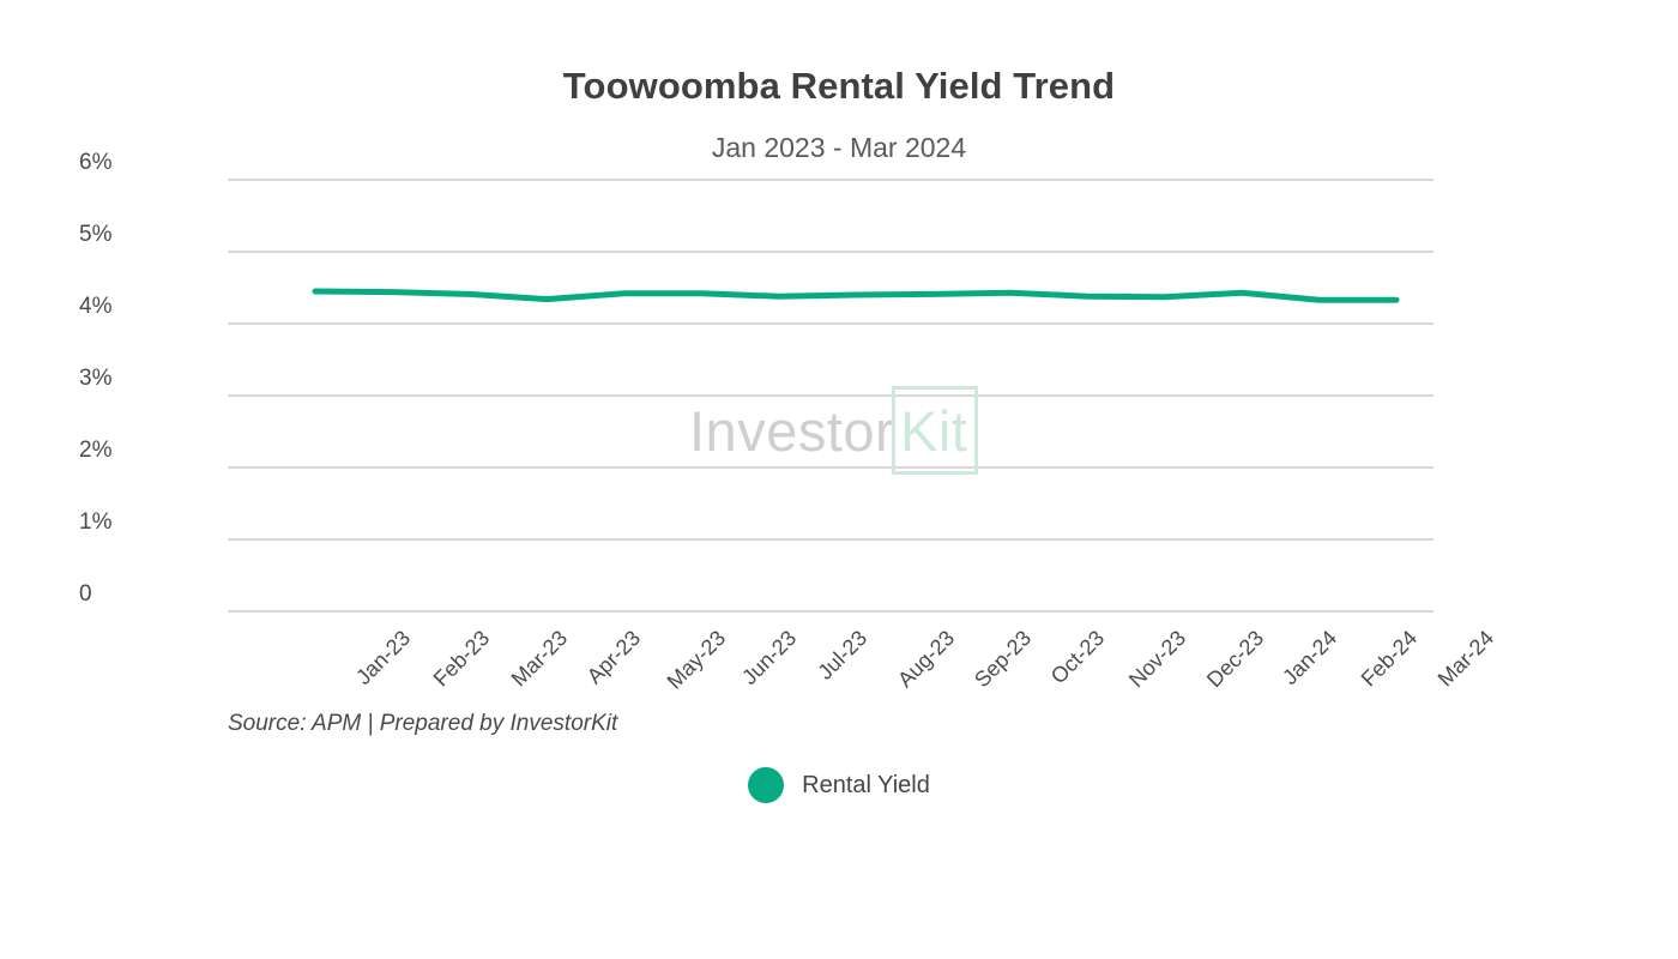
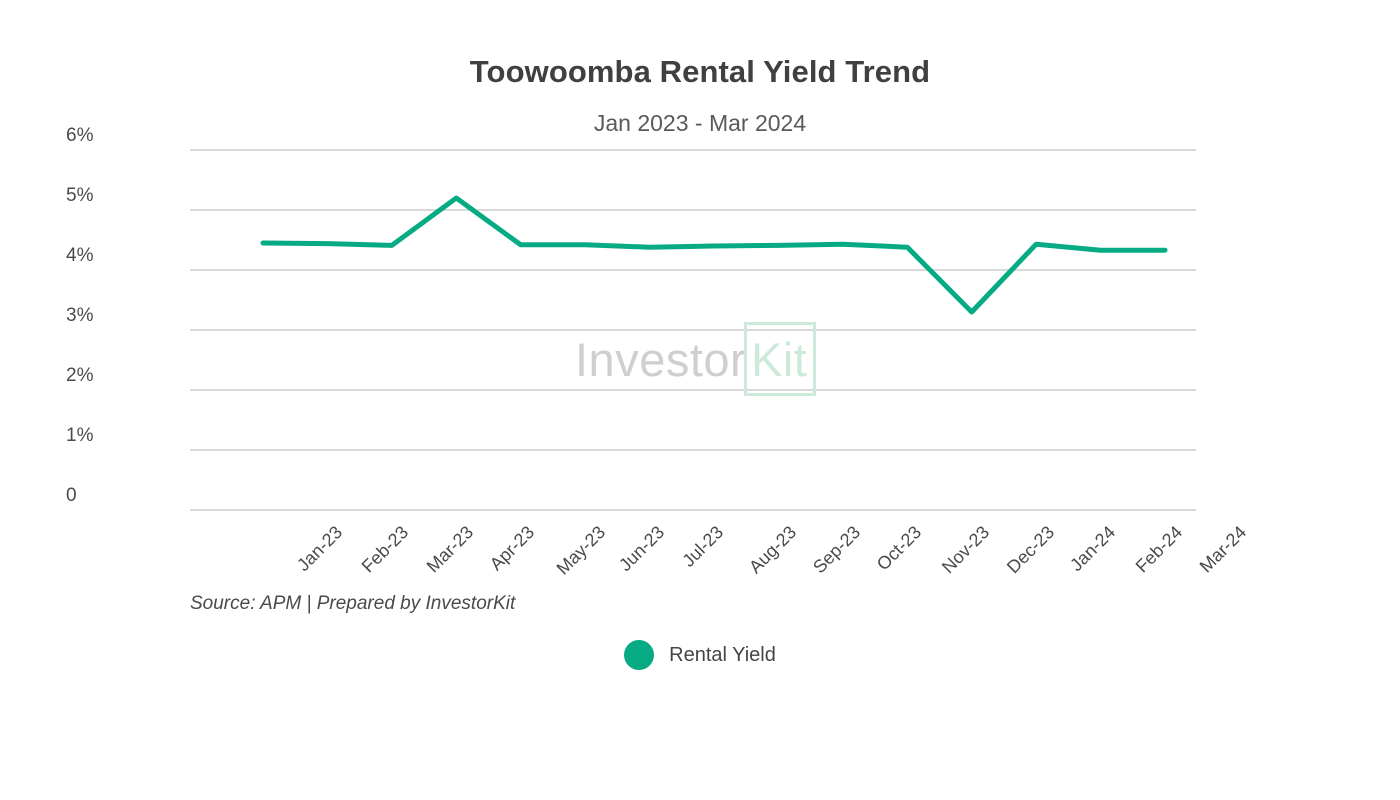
Apr-23: 4.3% -> 5.2%
Dec-23: 4.4% -> 3.3%
